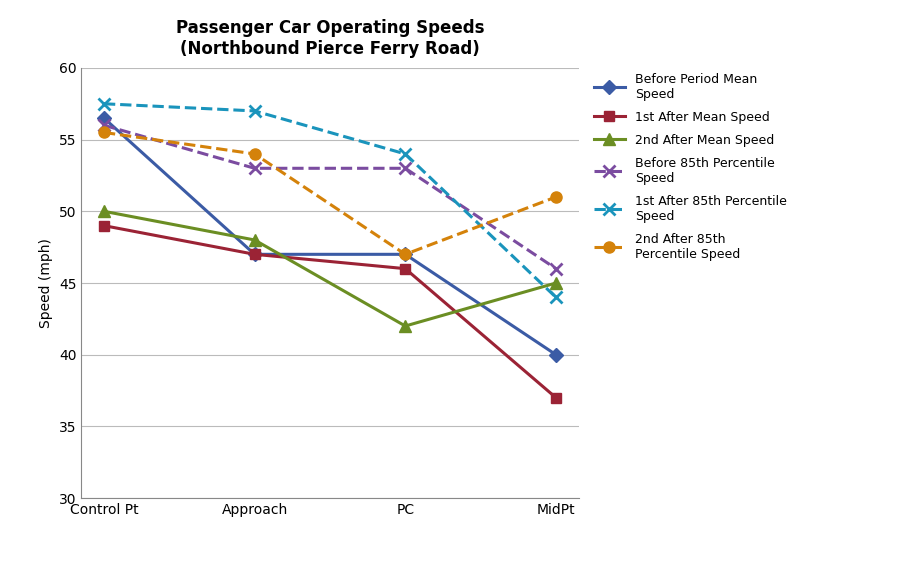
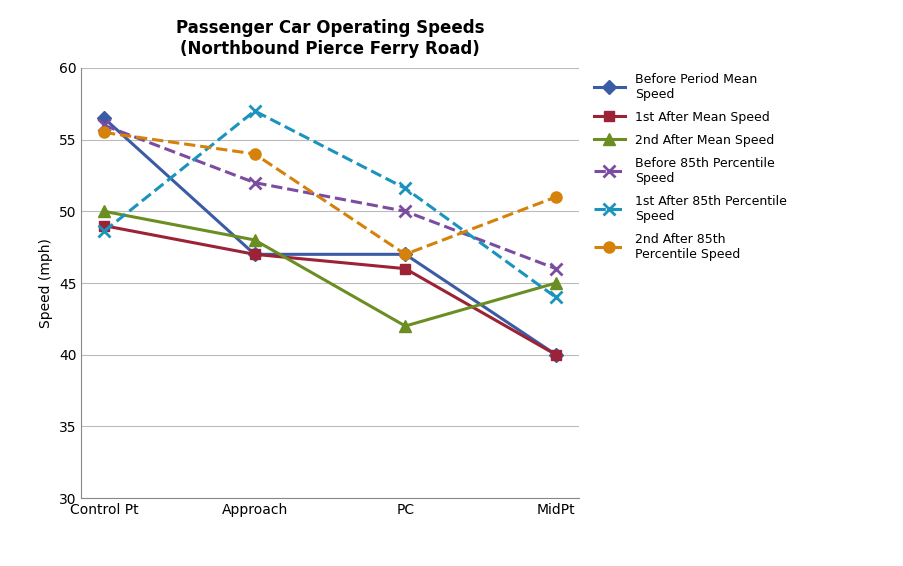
1st After 85th Percentile Speed/Control Pt: 57.5 -> 48.6
Before 85th Percentile Speed/Approach: 53 -> 52
Before 85th Percentile Speed/PC: 53 -> 50
1st After 85th Percentile Speed/PC: 54.0 -> 51.6
1st After Mean Speed/MidPt: 37 -> 40
